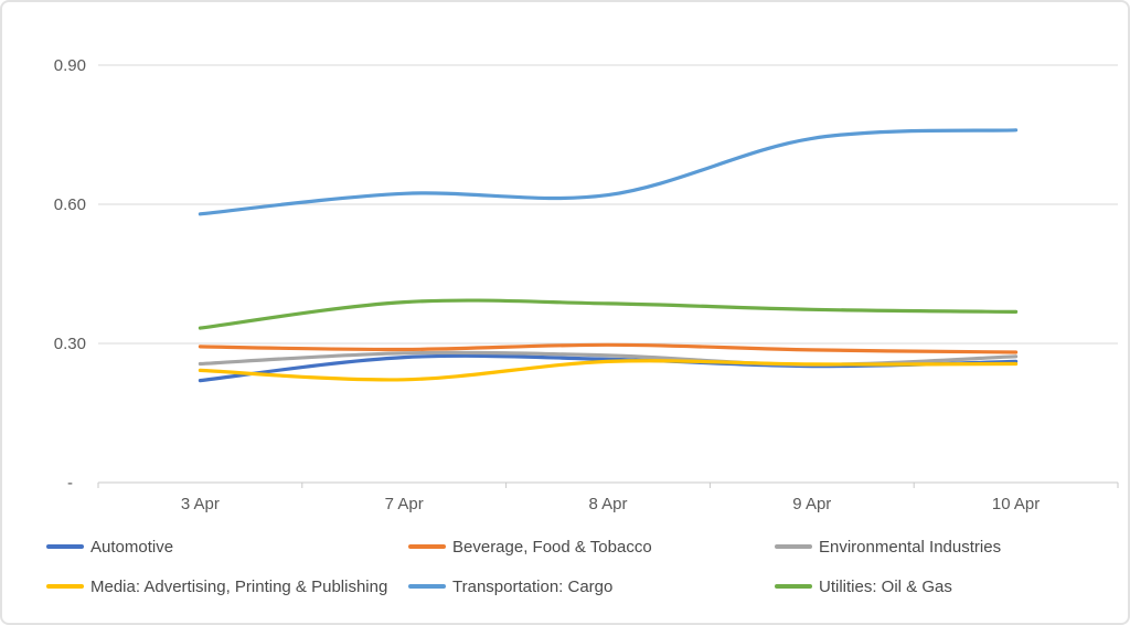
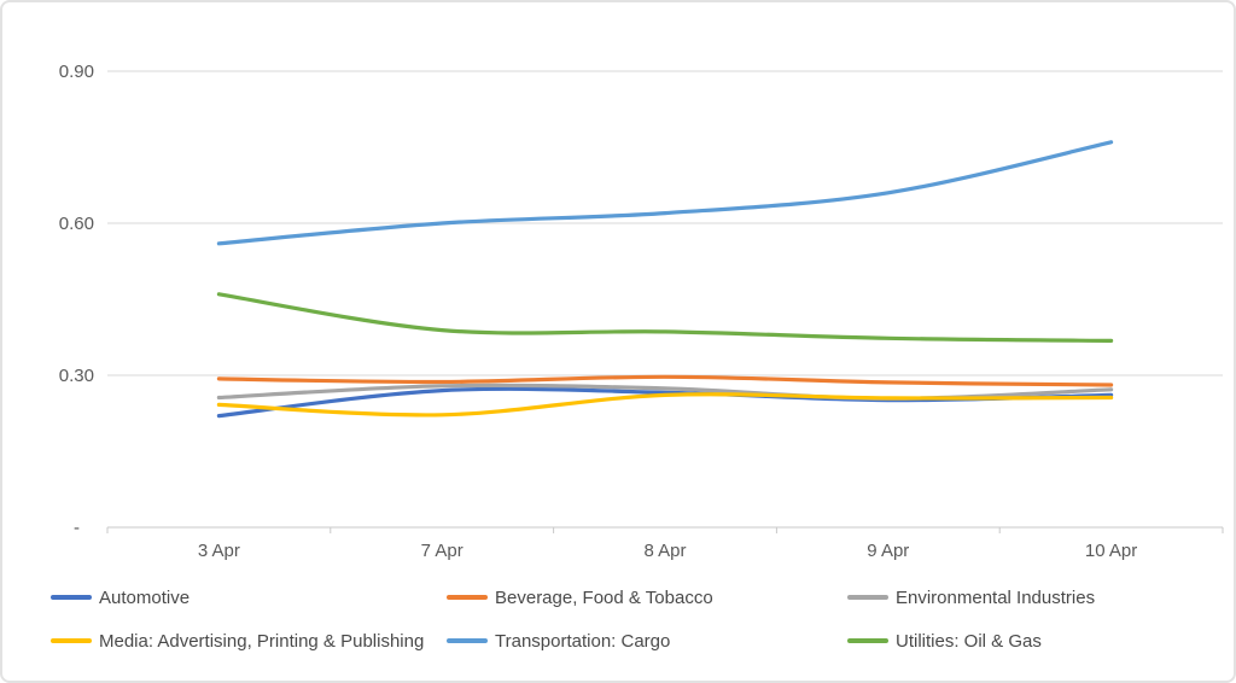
Transportation: Cargo/3 Apr: 0.58 -> 0.56
Utilities: Oil & Gas/3 Apr: 0.33 -> 0.46
Transportation: Cargo/7 Apr: 0.62 -> 0.60
Transportation: Cargo/9 Apr: 0.74 -> 0.66
